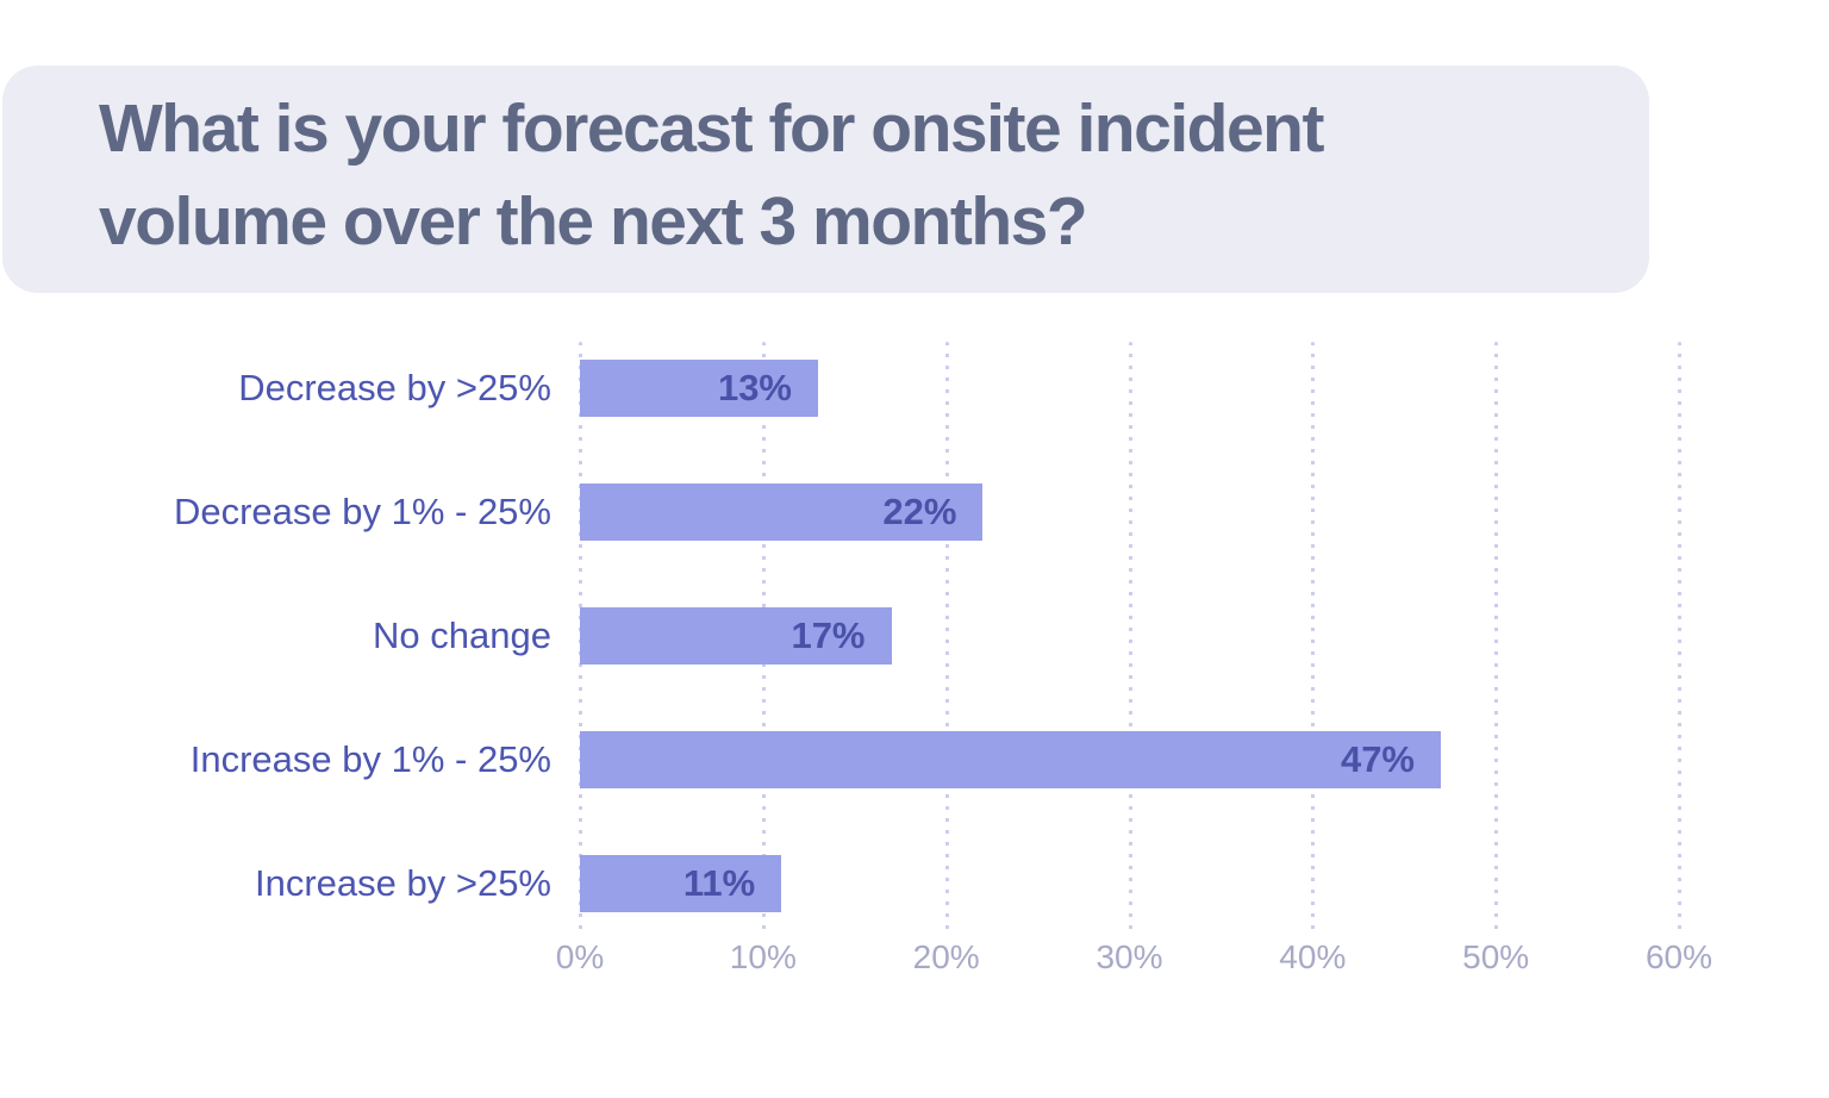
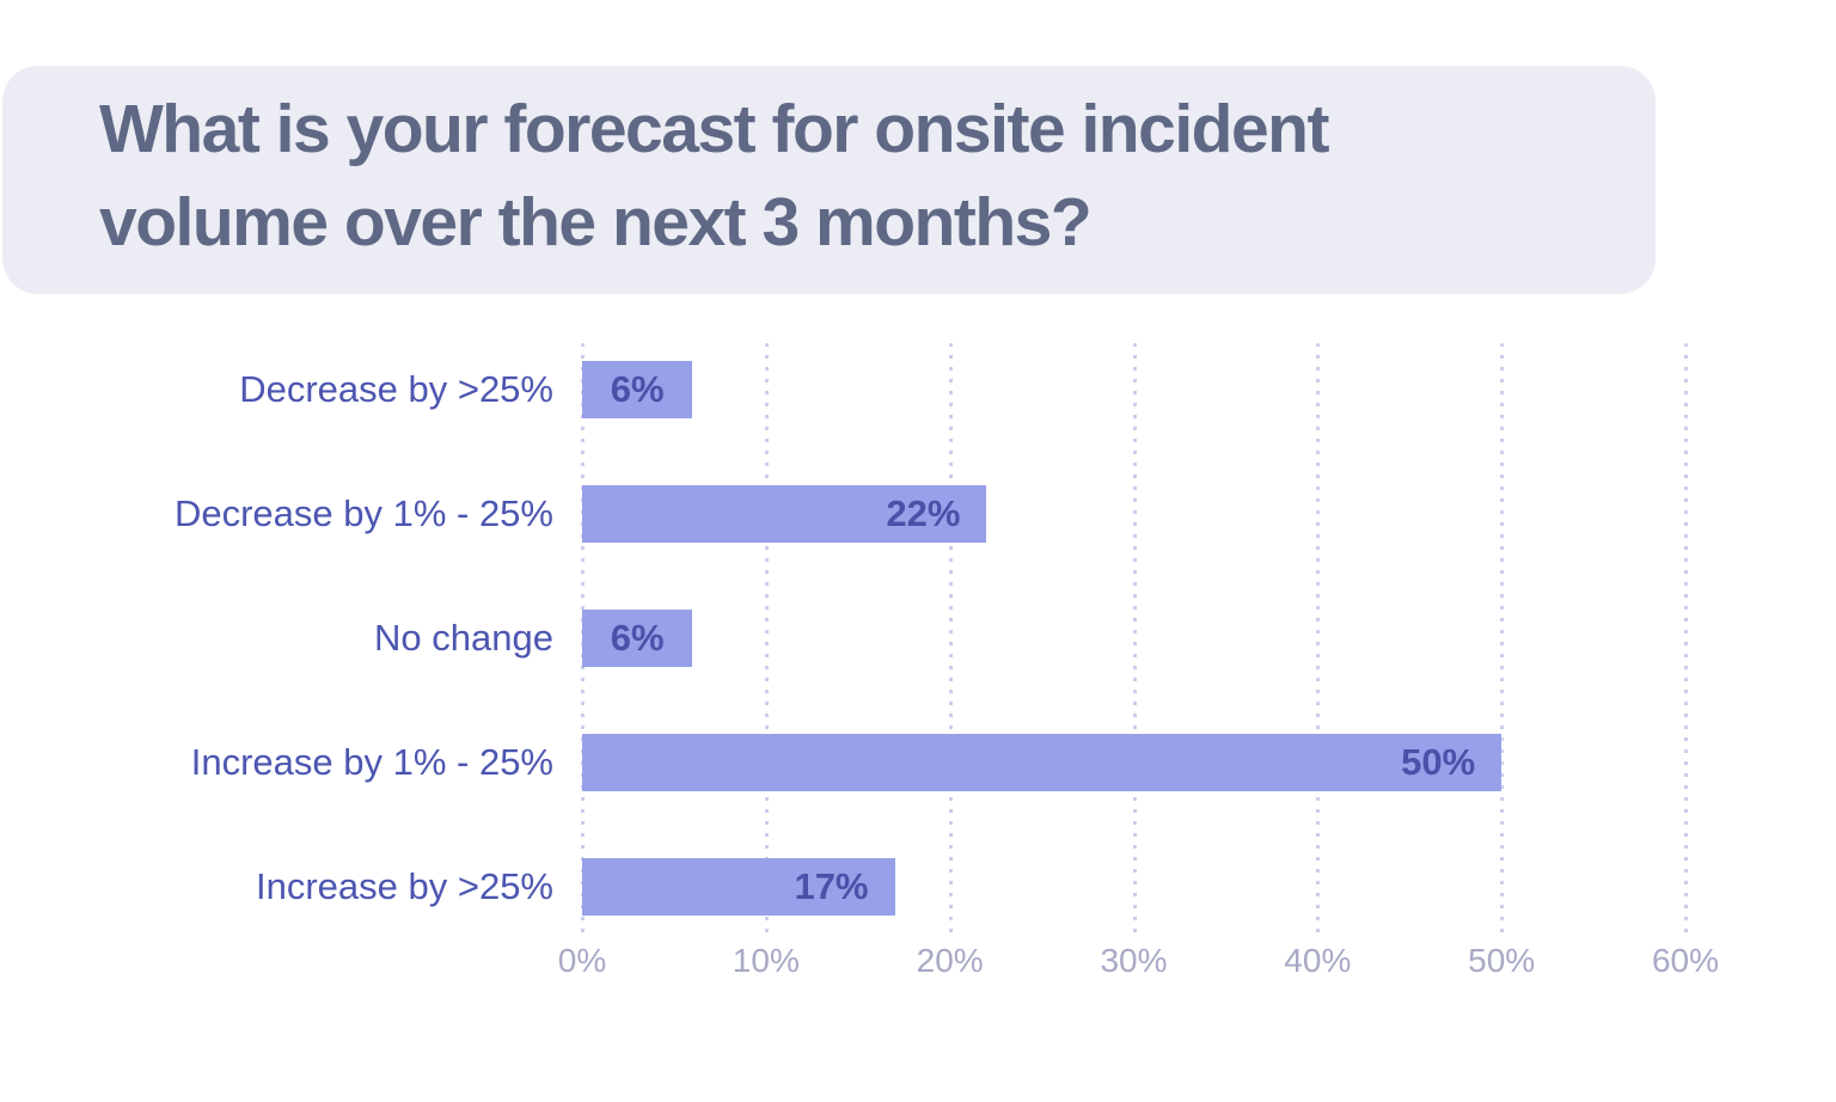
Decrease by >25%: 13% -> 6%
No change: 17% -> 6%
Increase by 1% - 25%: 47% -> 50%
Increase by >25%: 11% -> 17%
